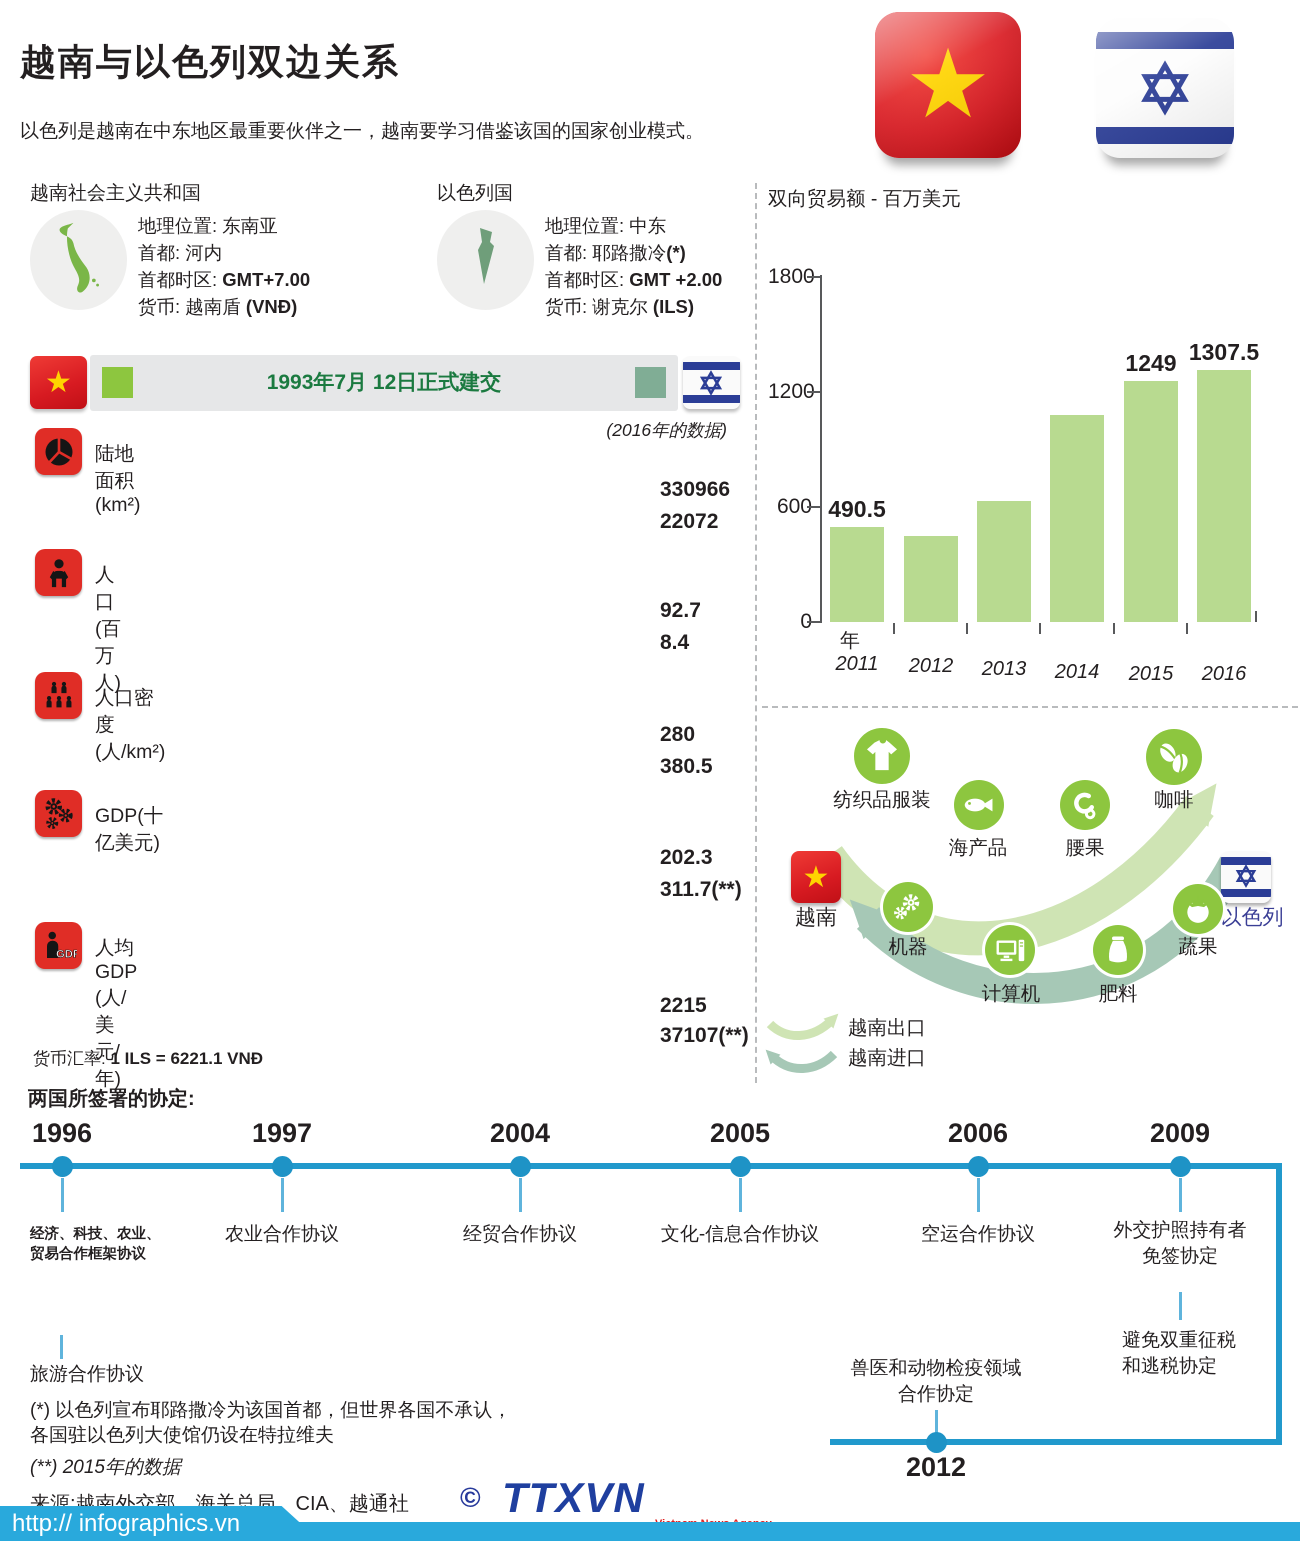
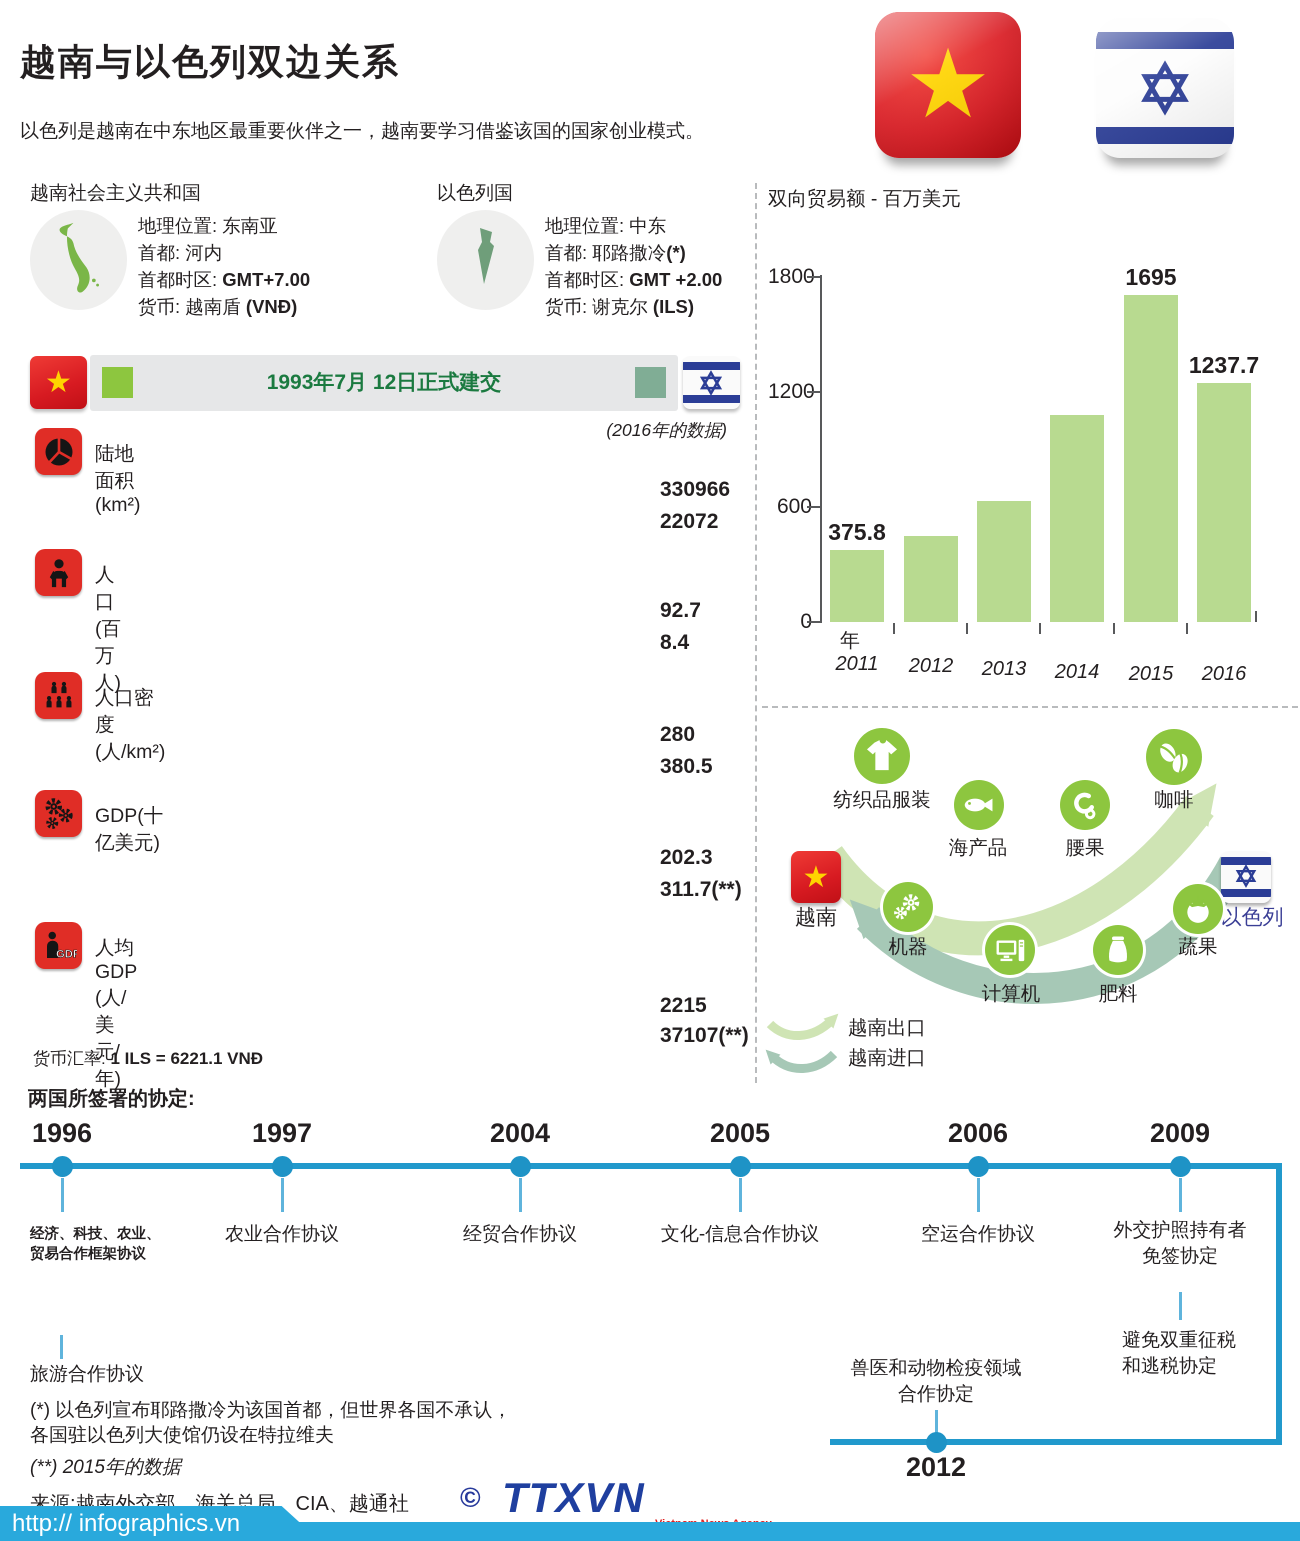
双向贸易额 - 百万美元/2011: 490.5 -> 375.8
双向贸易额 - 百万美元/2015: 1249 -> 1695
双向贸易额 - 百万美元/2016: 1307.5 -> 1237.7
